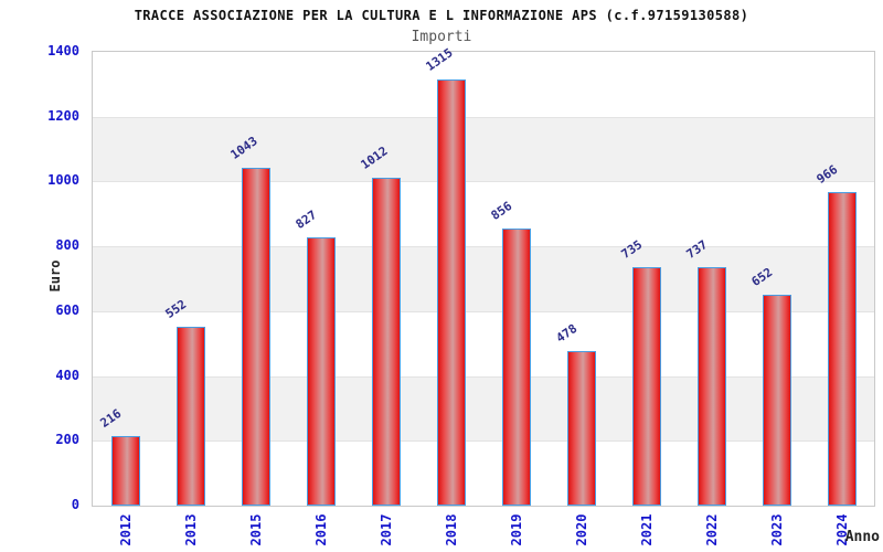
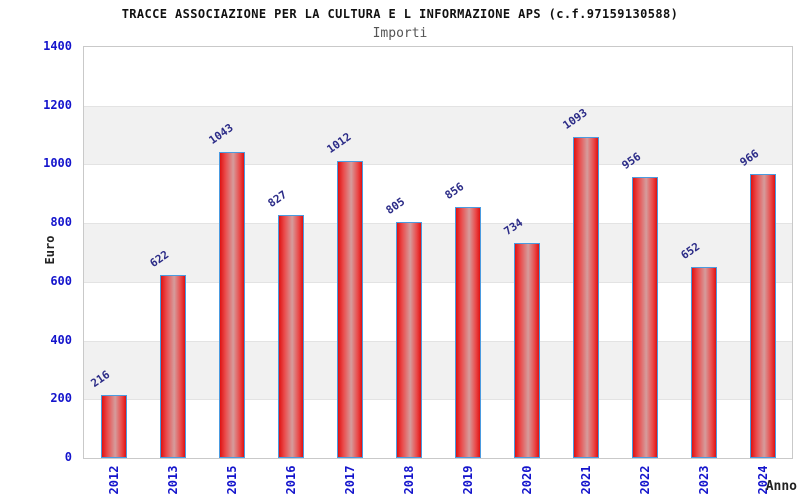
2013: 552 -> 622
2018: 1315 -> 805
2020: 478 -> 734
2021: 735 -> 1093
2022: 737 -> 956
